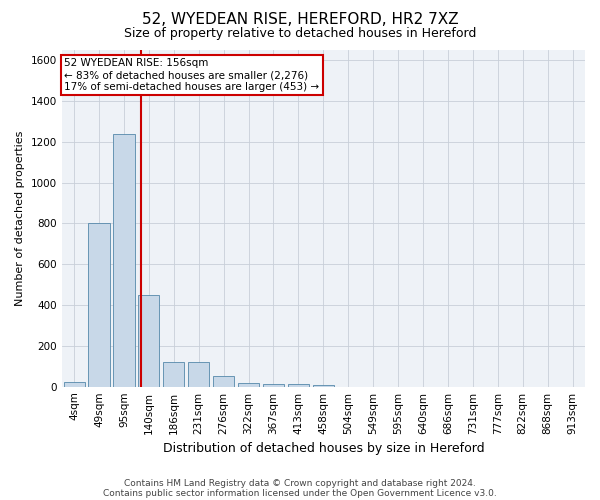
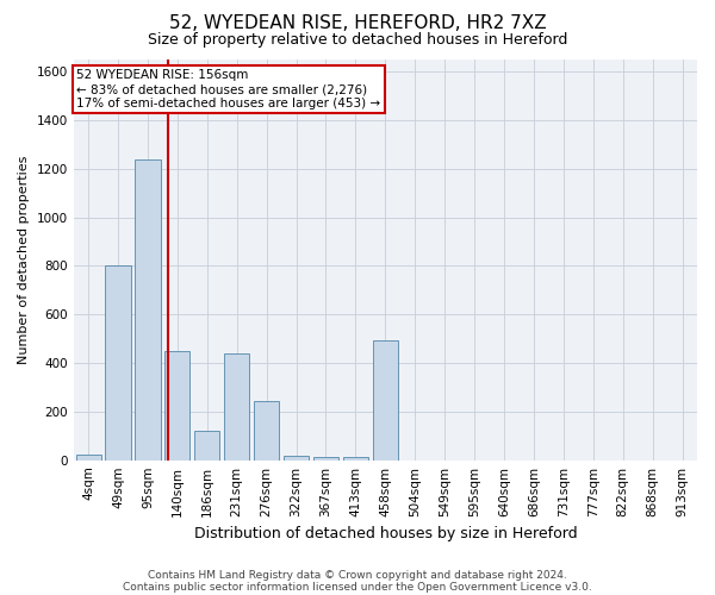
231sqm: 120 -> 440
276sqm: 50 -> 245
458sqm: 10 -> 495
